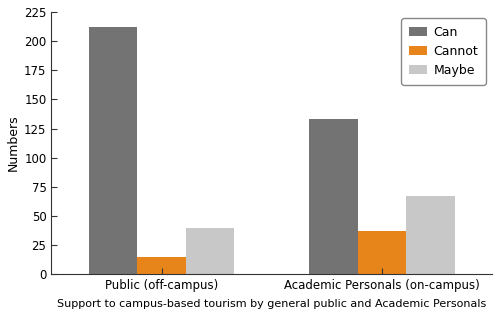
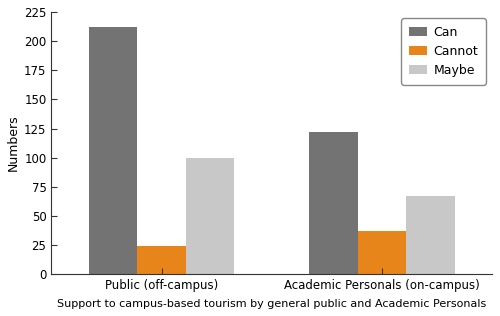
Cannot/Public (off-campus): 15 -> 24
Maybe/Public (off-campus): 40 -> 100
Can/Academic Personals (on-campus): 133 -> 122
